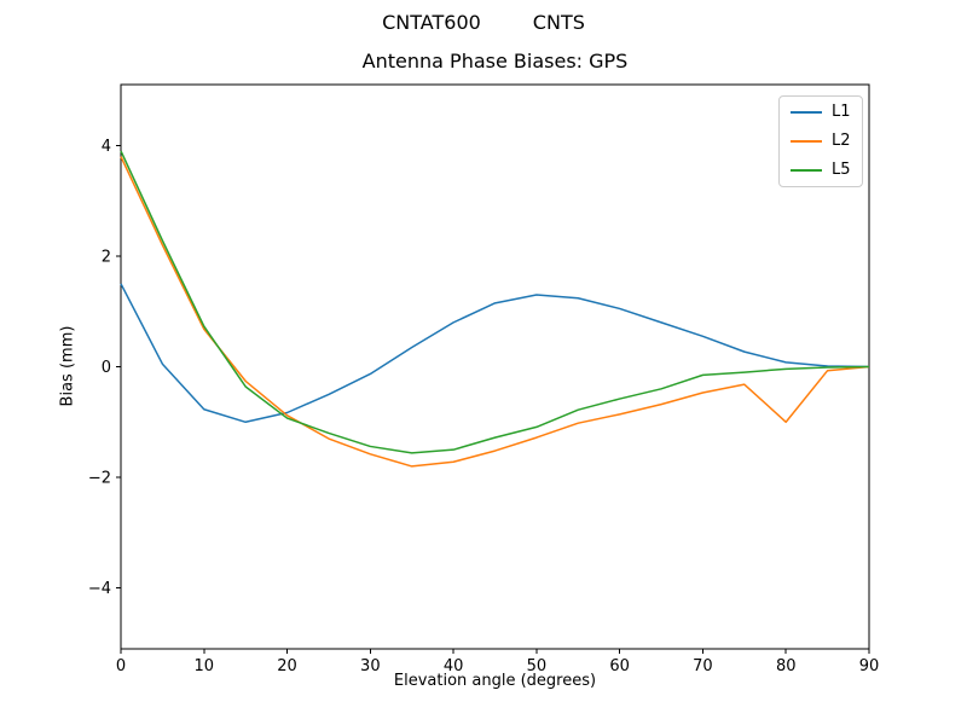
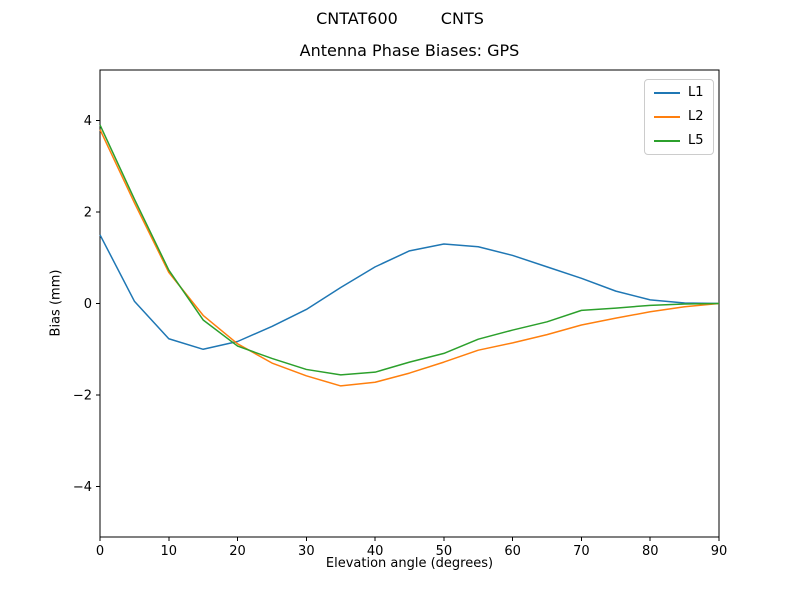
L2/80: -1.0 -> -0.2
